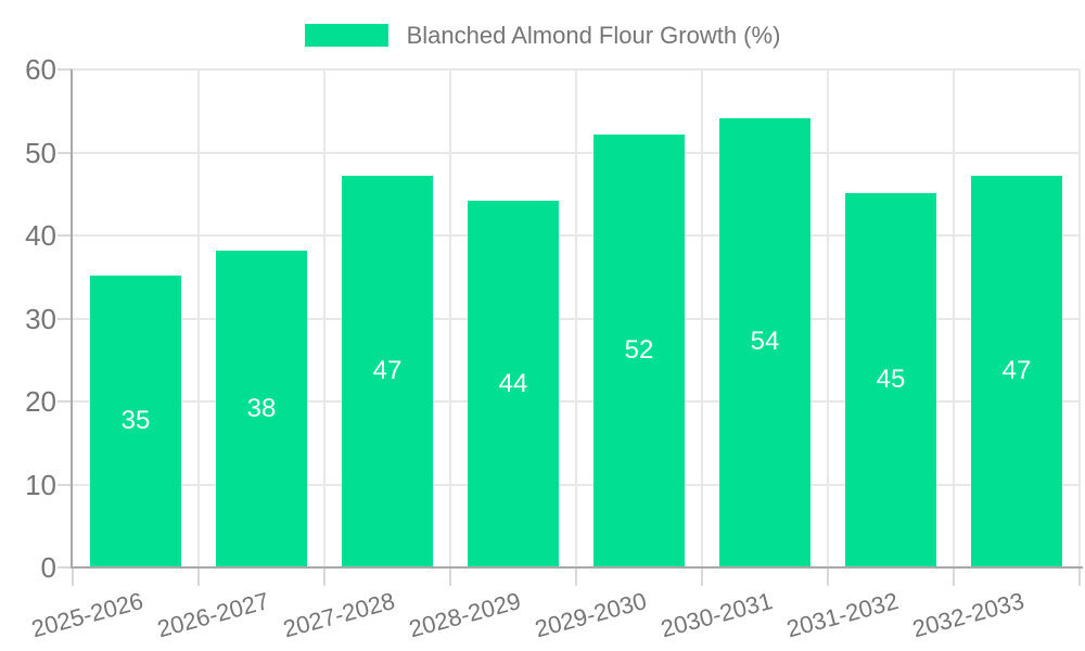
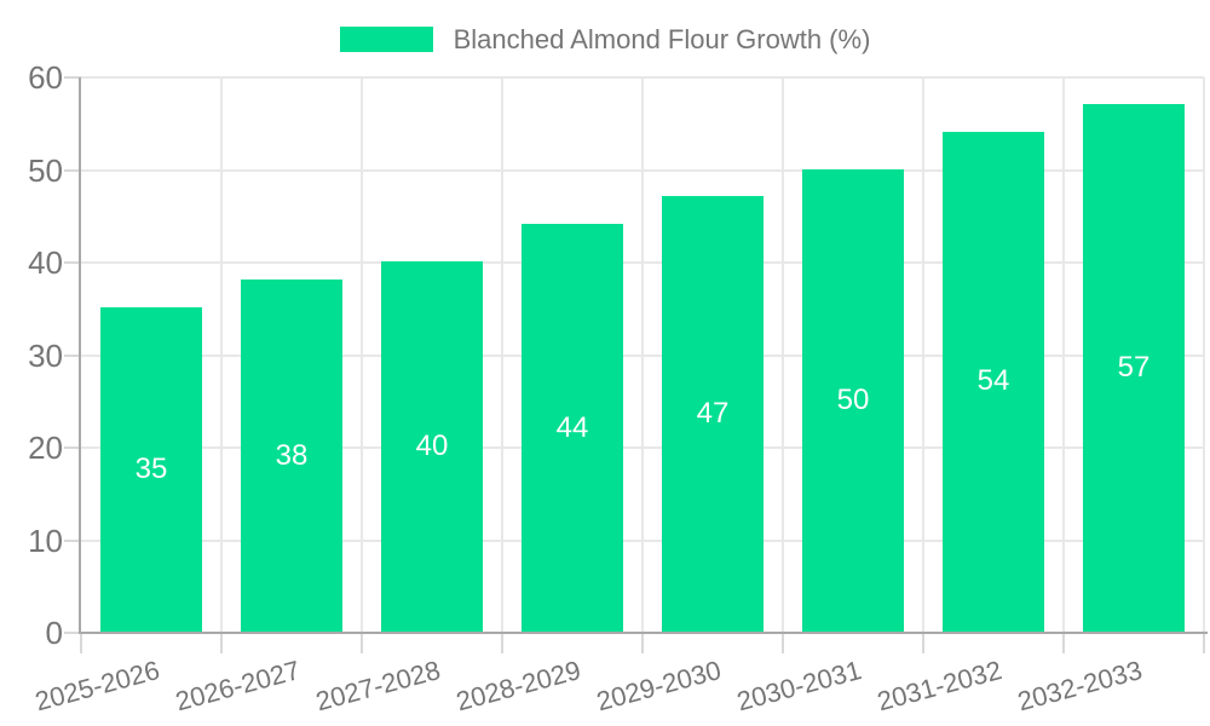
2027-2028: 47 -> 40
2029-2030: 52 -> 47
2030-2031: 54 -> 50
2031-2032: 45 -> 54
2032-2033: 47 -> 57
